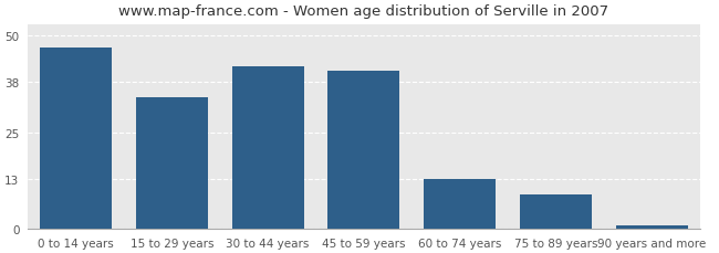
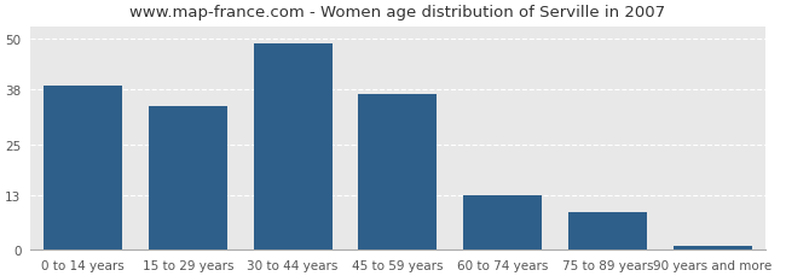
0 to 14 years: 47 -> 39
30 to 44 years: 42 -> 49
45 to 59 years: 41 -> 37
